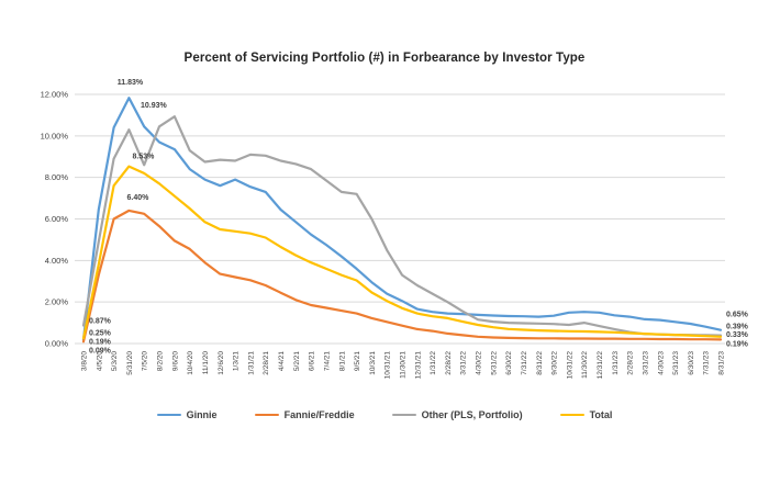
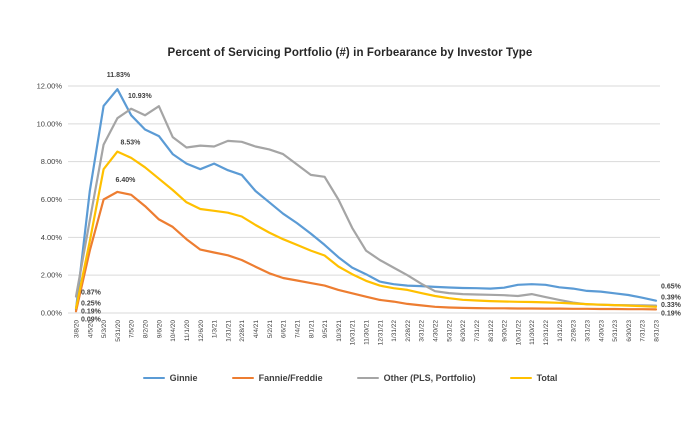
Ginnie/5/3/20: 10.4% -> 10.9%
Other (PLS, Portfolio)/7/5/20: 8.6% -> 10.8%
